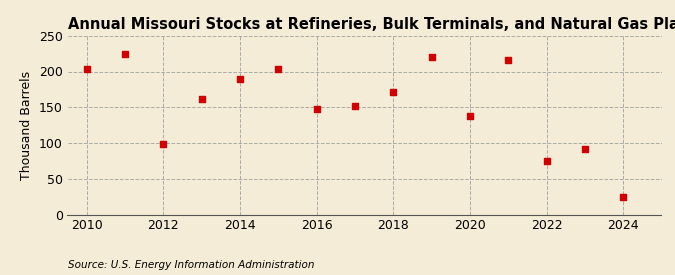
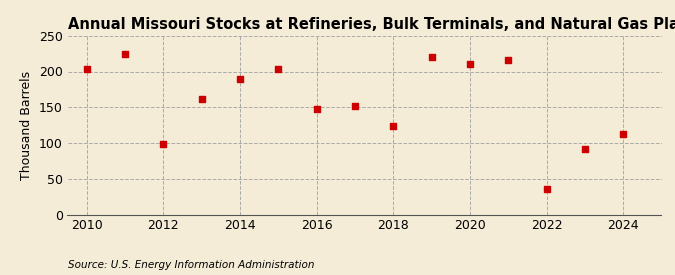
2018: 171 -> 124
2020: 138 -> 210
2022: 75 -> 36
2024: 25 -> 112
